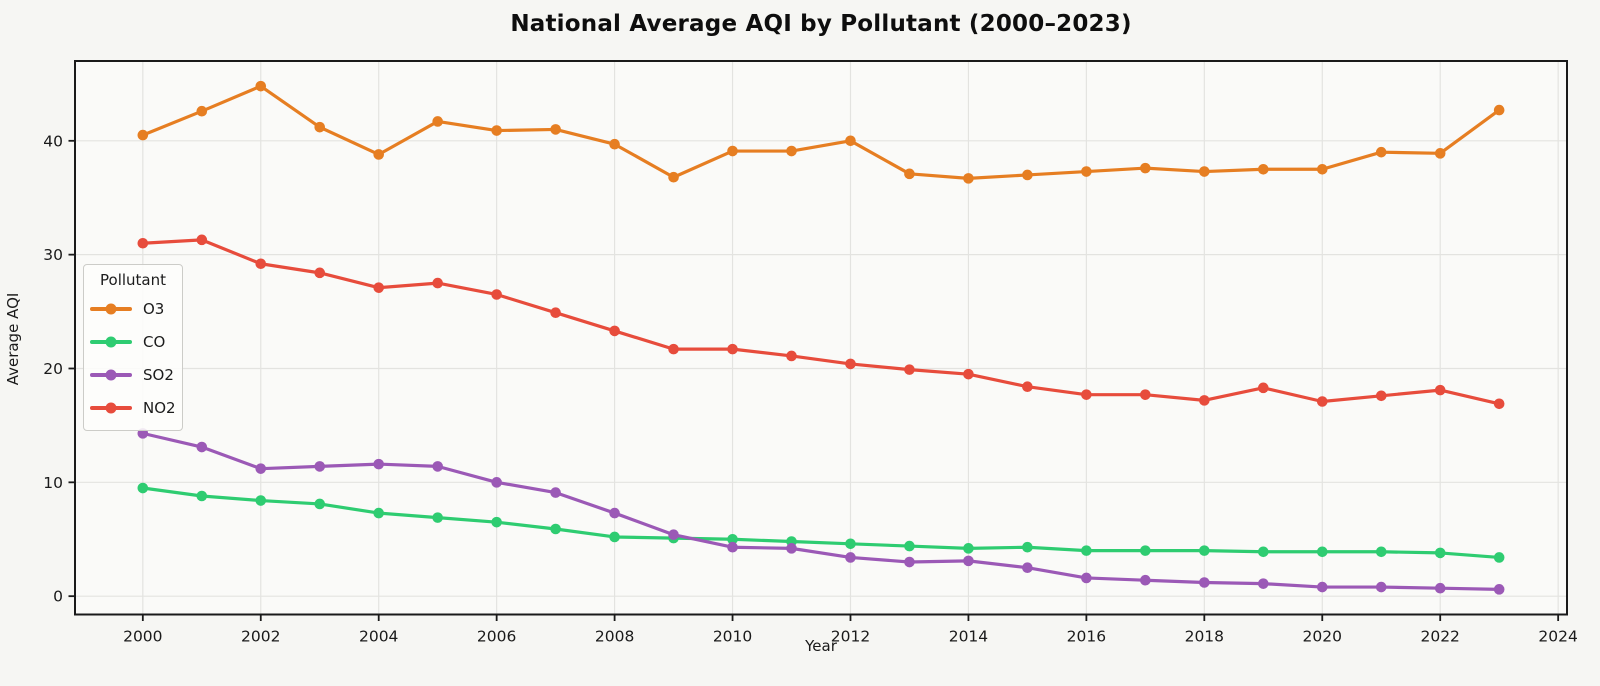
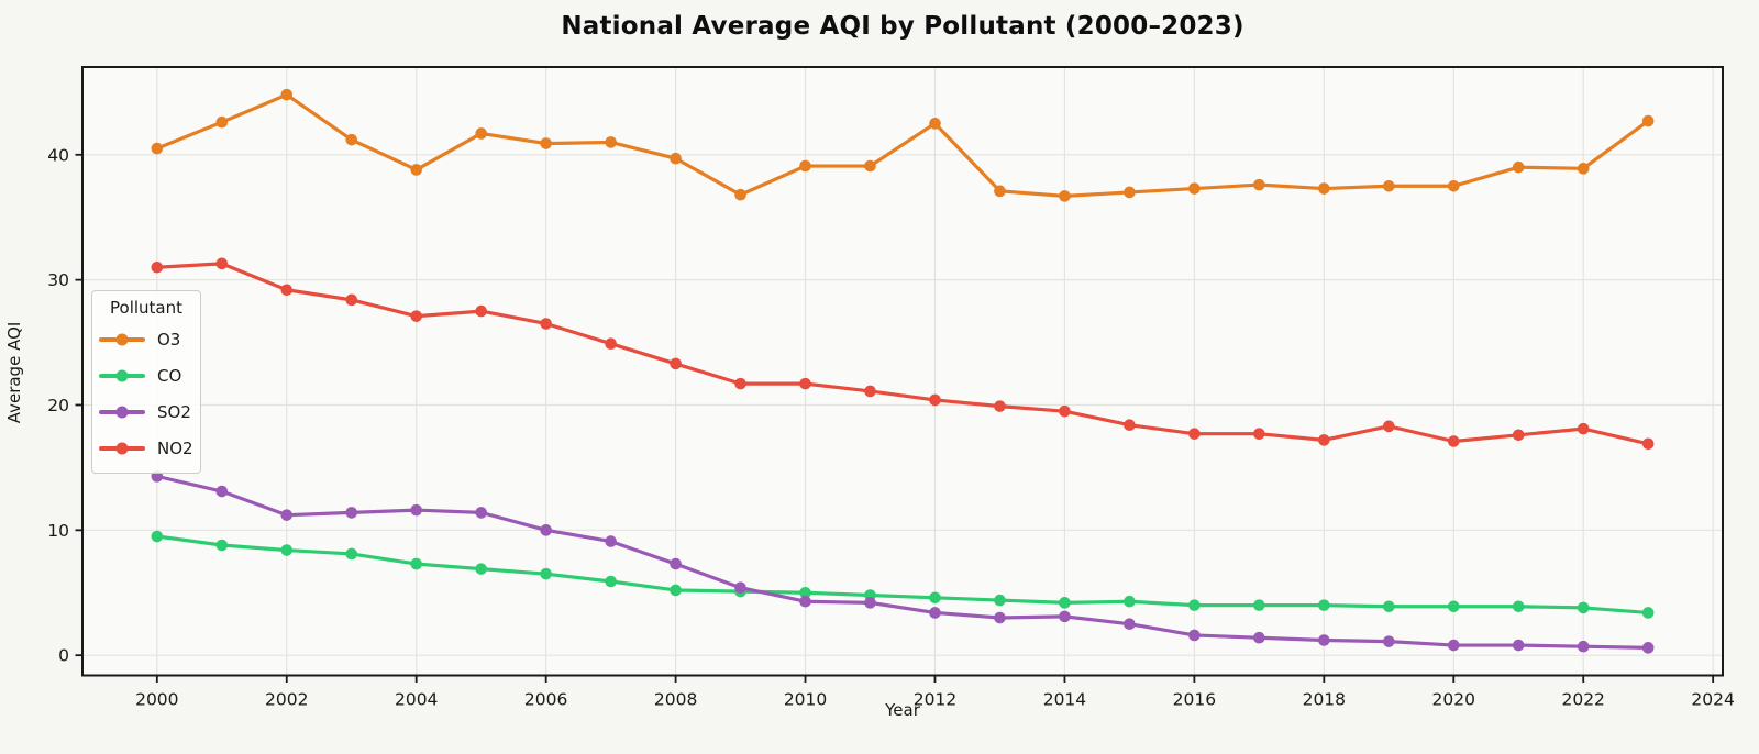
O3/2012: 40.0 -> 42.5
